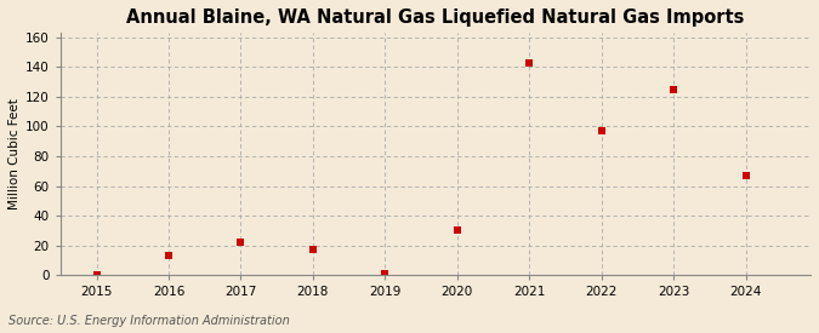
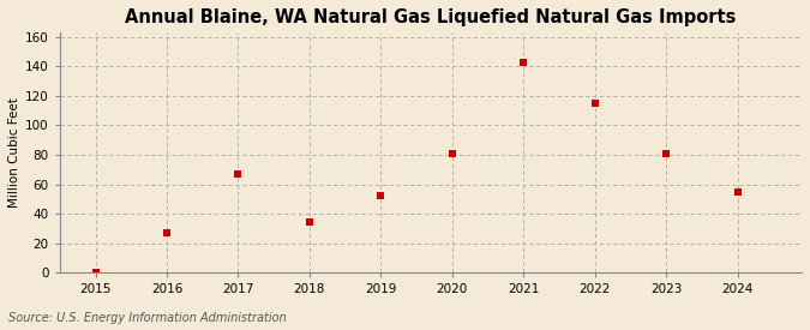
2016: 13 -> 27
2017: 22 -> 67
2018: 17 -> 34
2019: 0 -> 52
2020: 30 -> 81
2022: 97 -> 115
2023: 125 -> 81
2024: 67 -> 55
